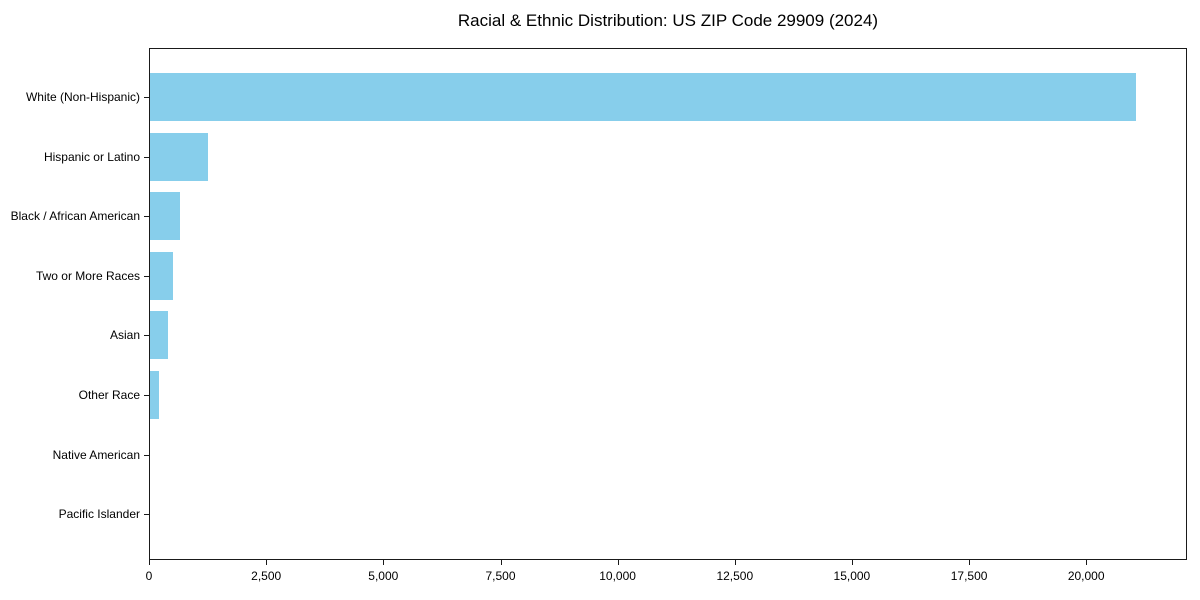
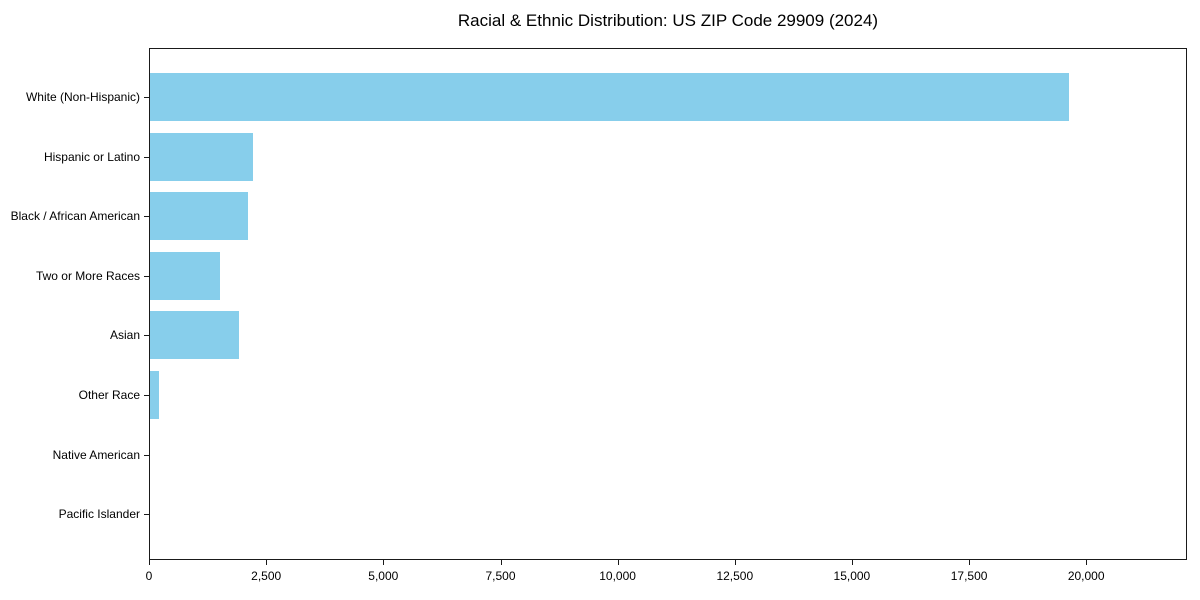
White (Non-Hispanic): 21000 -> 19600
Hispanic or Latino: 1200 -> 2200
Black / African American: 600 -> 2100
Two or More Races: 500 -> 1500
Asian: 400 -> 1900
